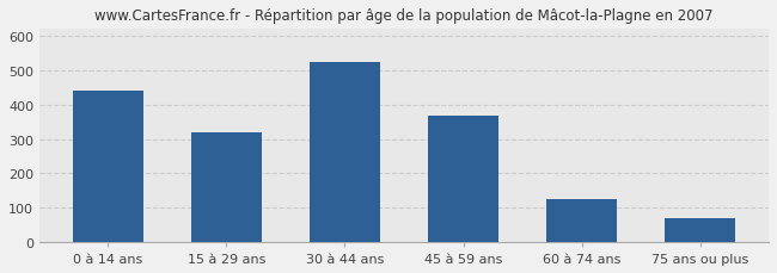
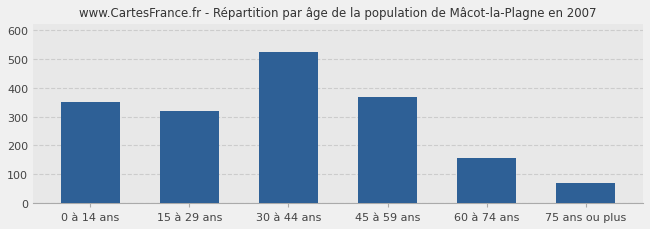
0 à 14 ans: 440 -> 350
60 à 74 ans: 125 -> 155
